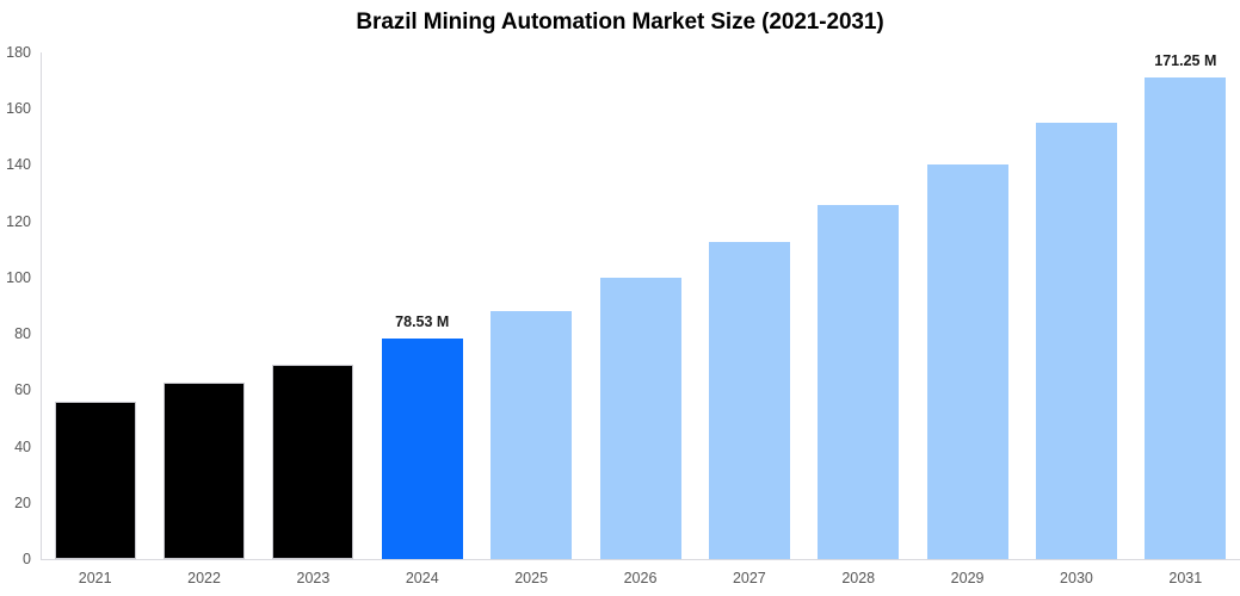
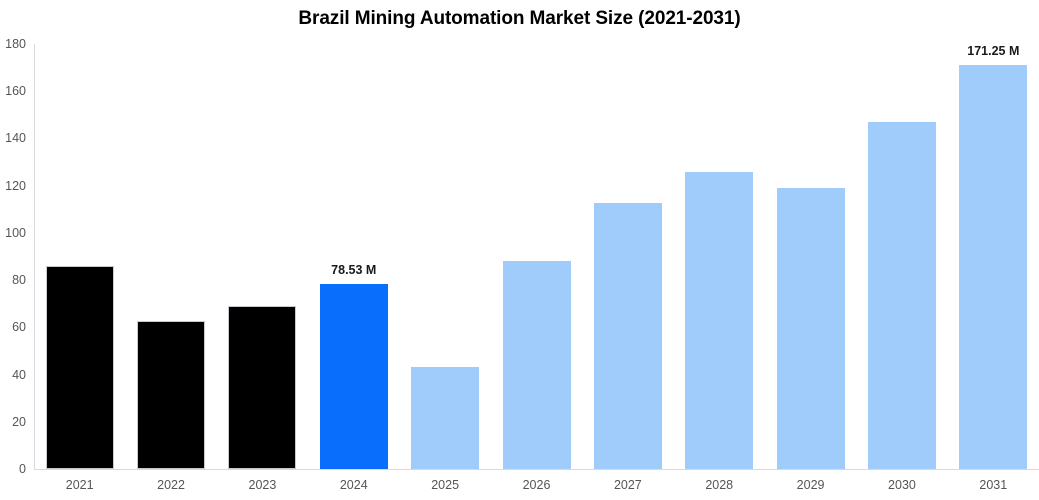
2021: 56 -> 86
2025: 88 -> 43
2026: 100 -> 88
2029: 140 -> 119
2030: 155 -> 147
